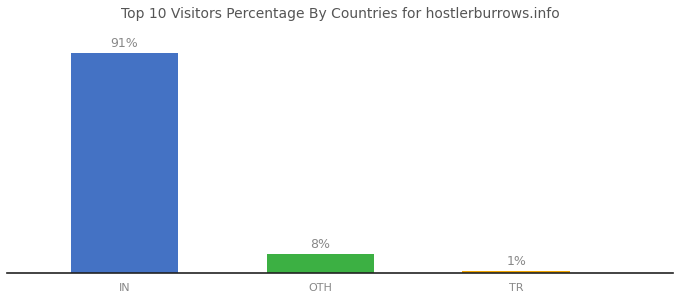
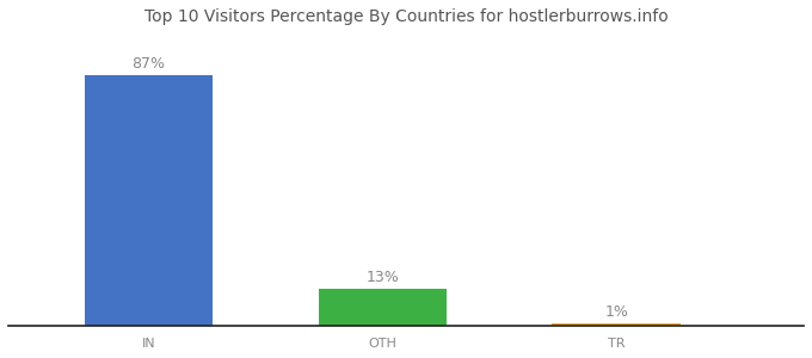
IN: 91% -> 87%
OTH: 8% -> 13%
